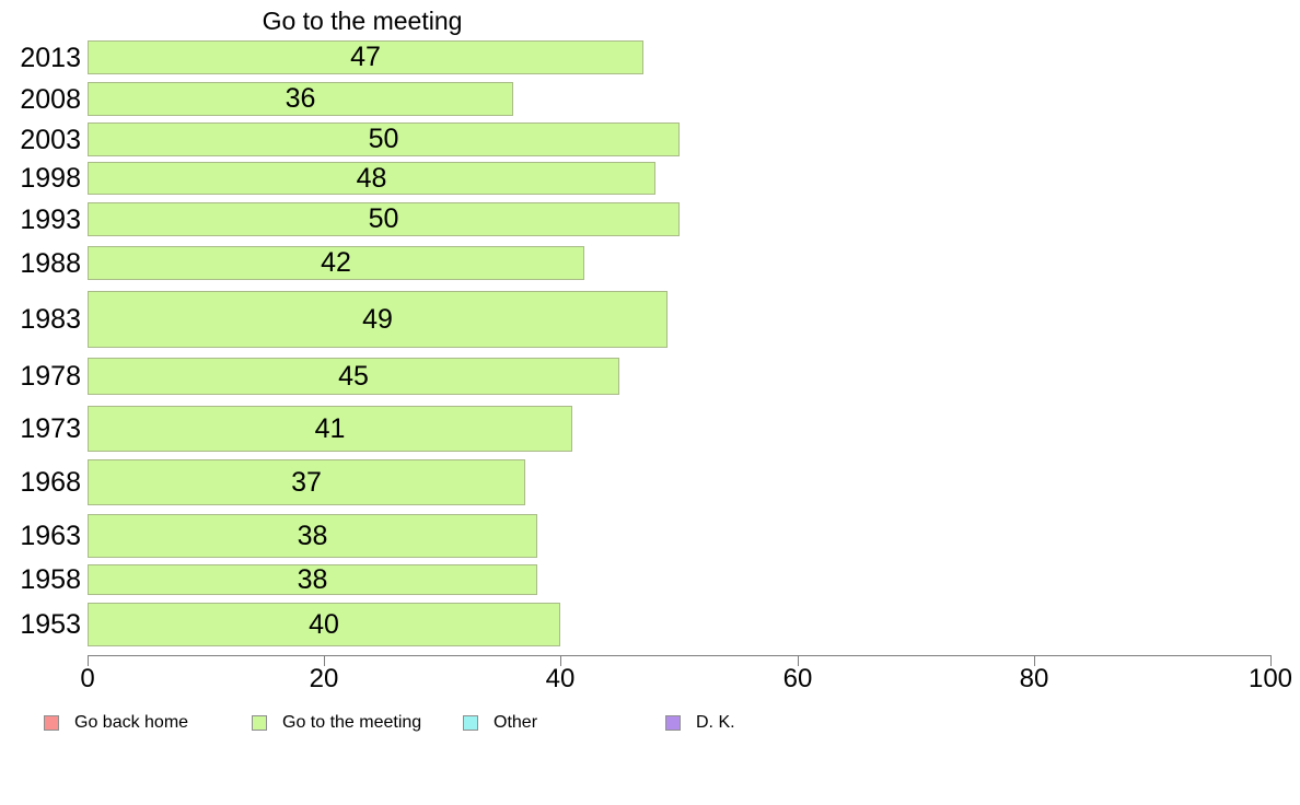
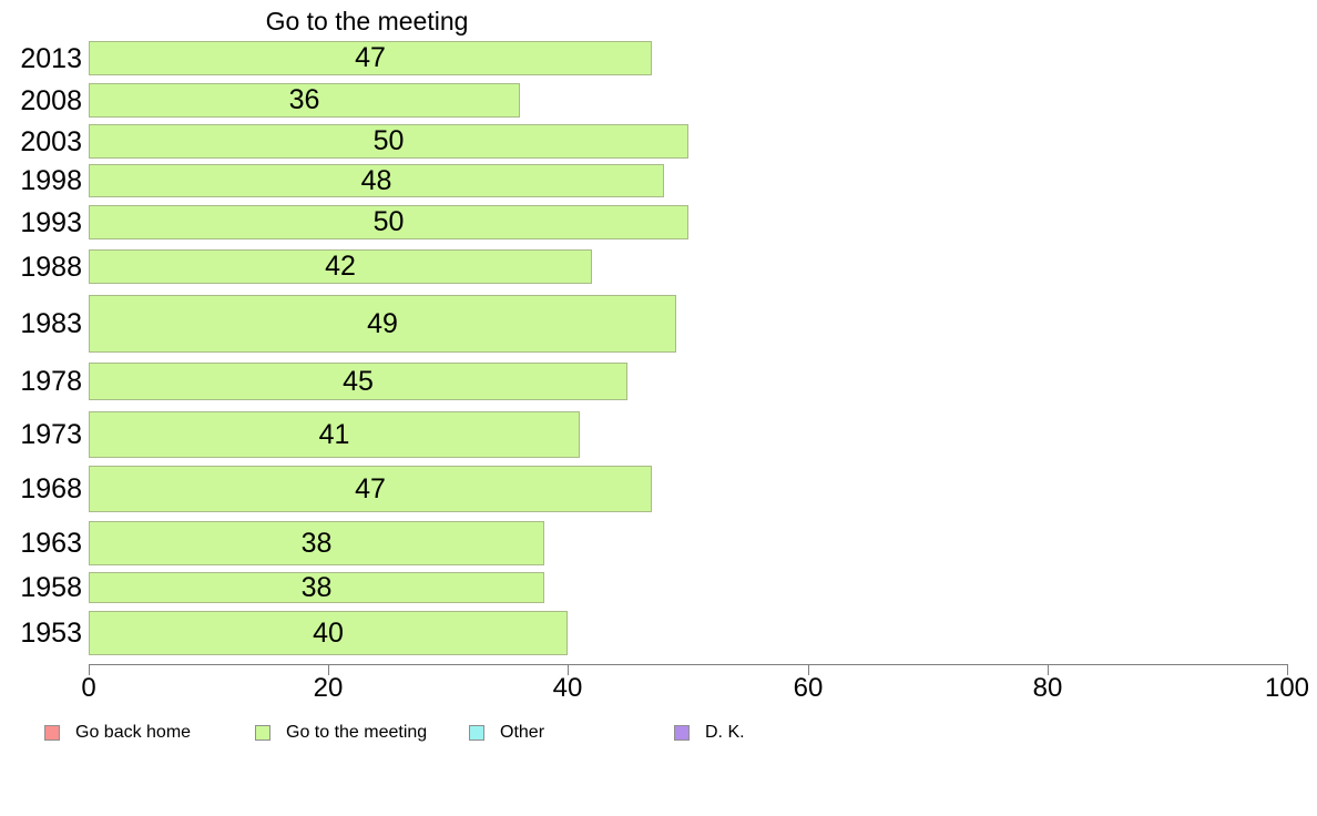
1968: 37 -> 47
